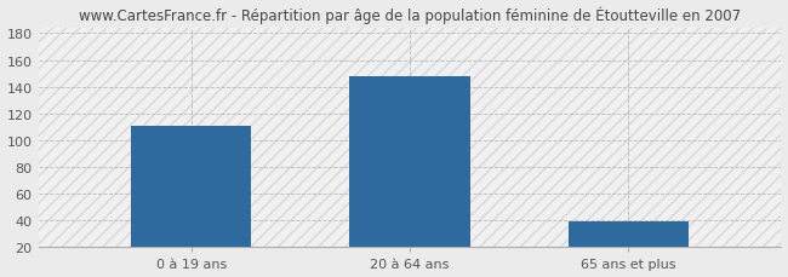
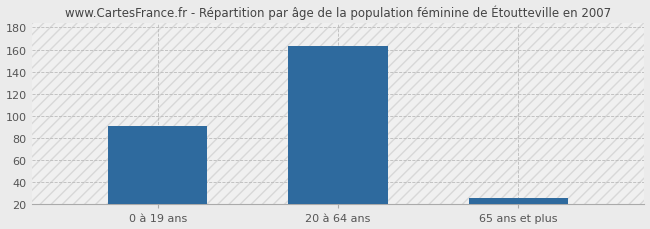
0 à 19 ans: 111 -> 91
20 à 64 ans: 148 -> 163
65 ans et plus: 39 -> 26
